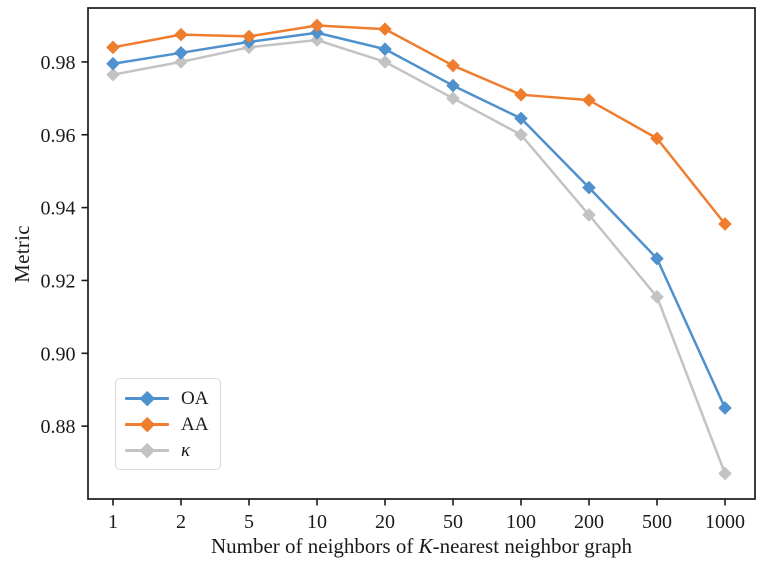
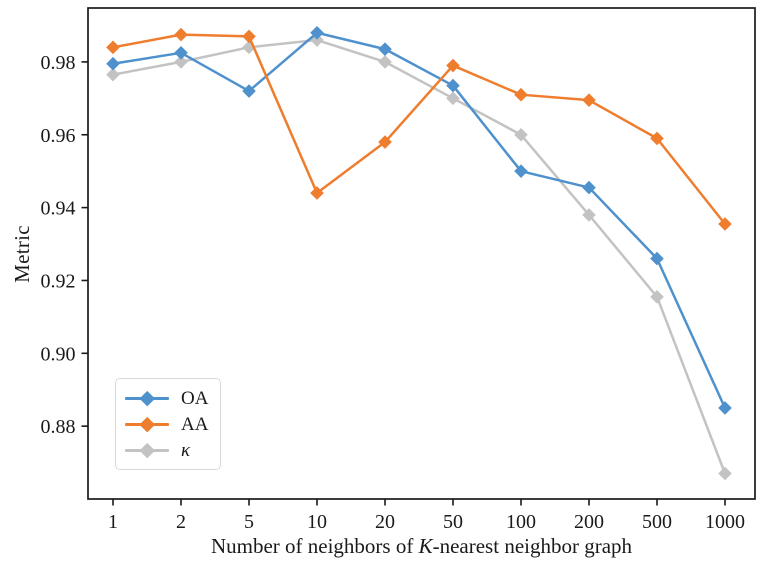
OA/5: 0.986 -> 0.972
AA/10: 0.990 -> 0.944
AA/20: 0.989 -> 0.958
OA/100: 0.965 -> 0.950
